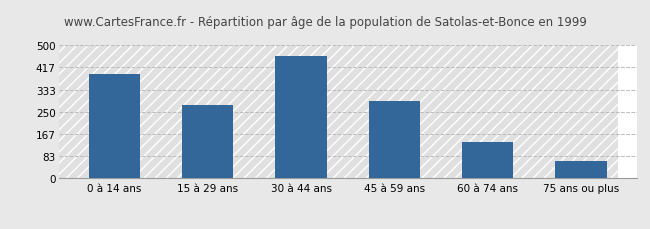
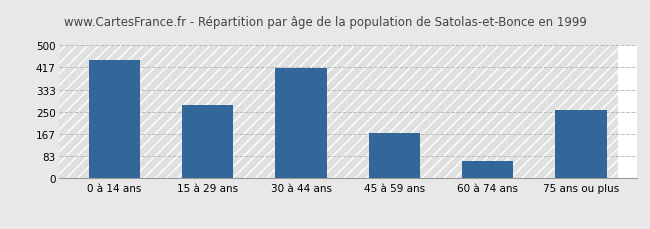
0 à 14 ans: 390 -> 445
30 à 44 ans: 460 -> 415
45 à 59 ans: 290 -> 170
60 à 74 ans: 135 -> 65
75 ans ou plus: 65 -> 255
